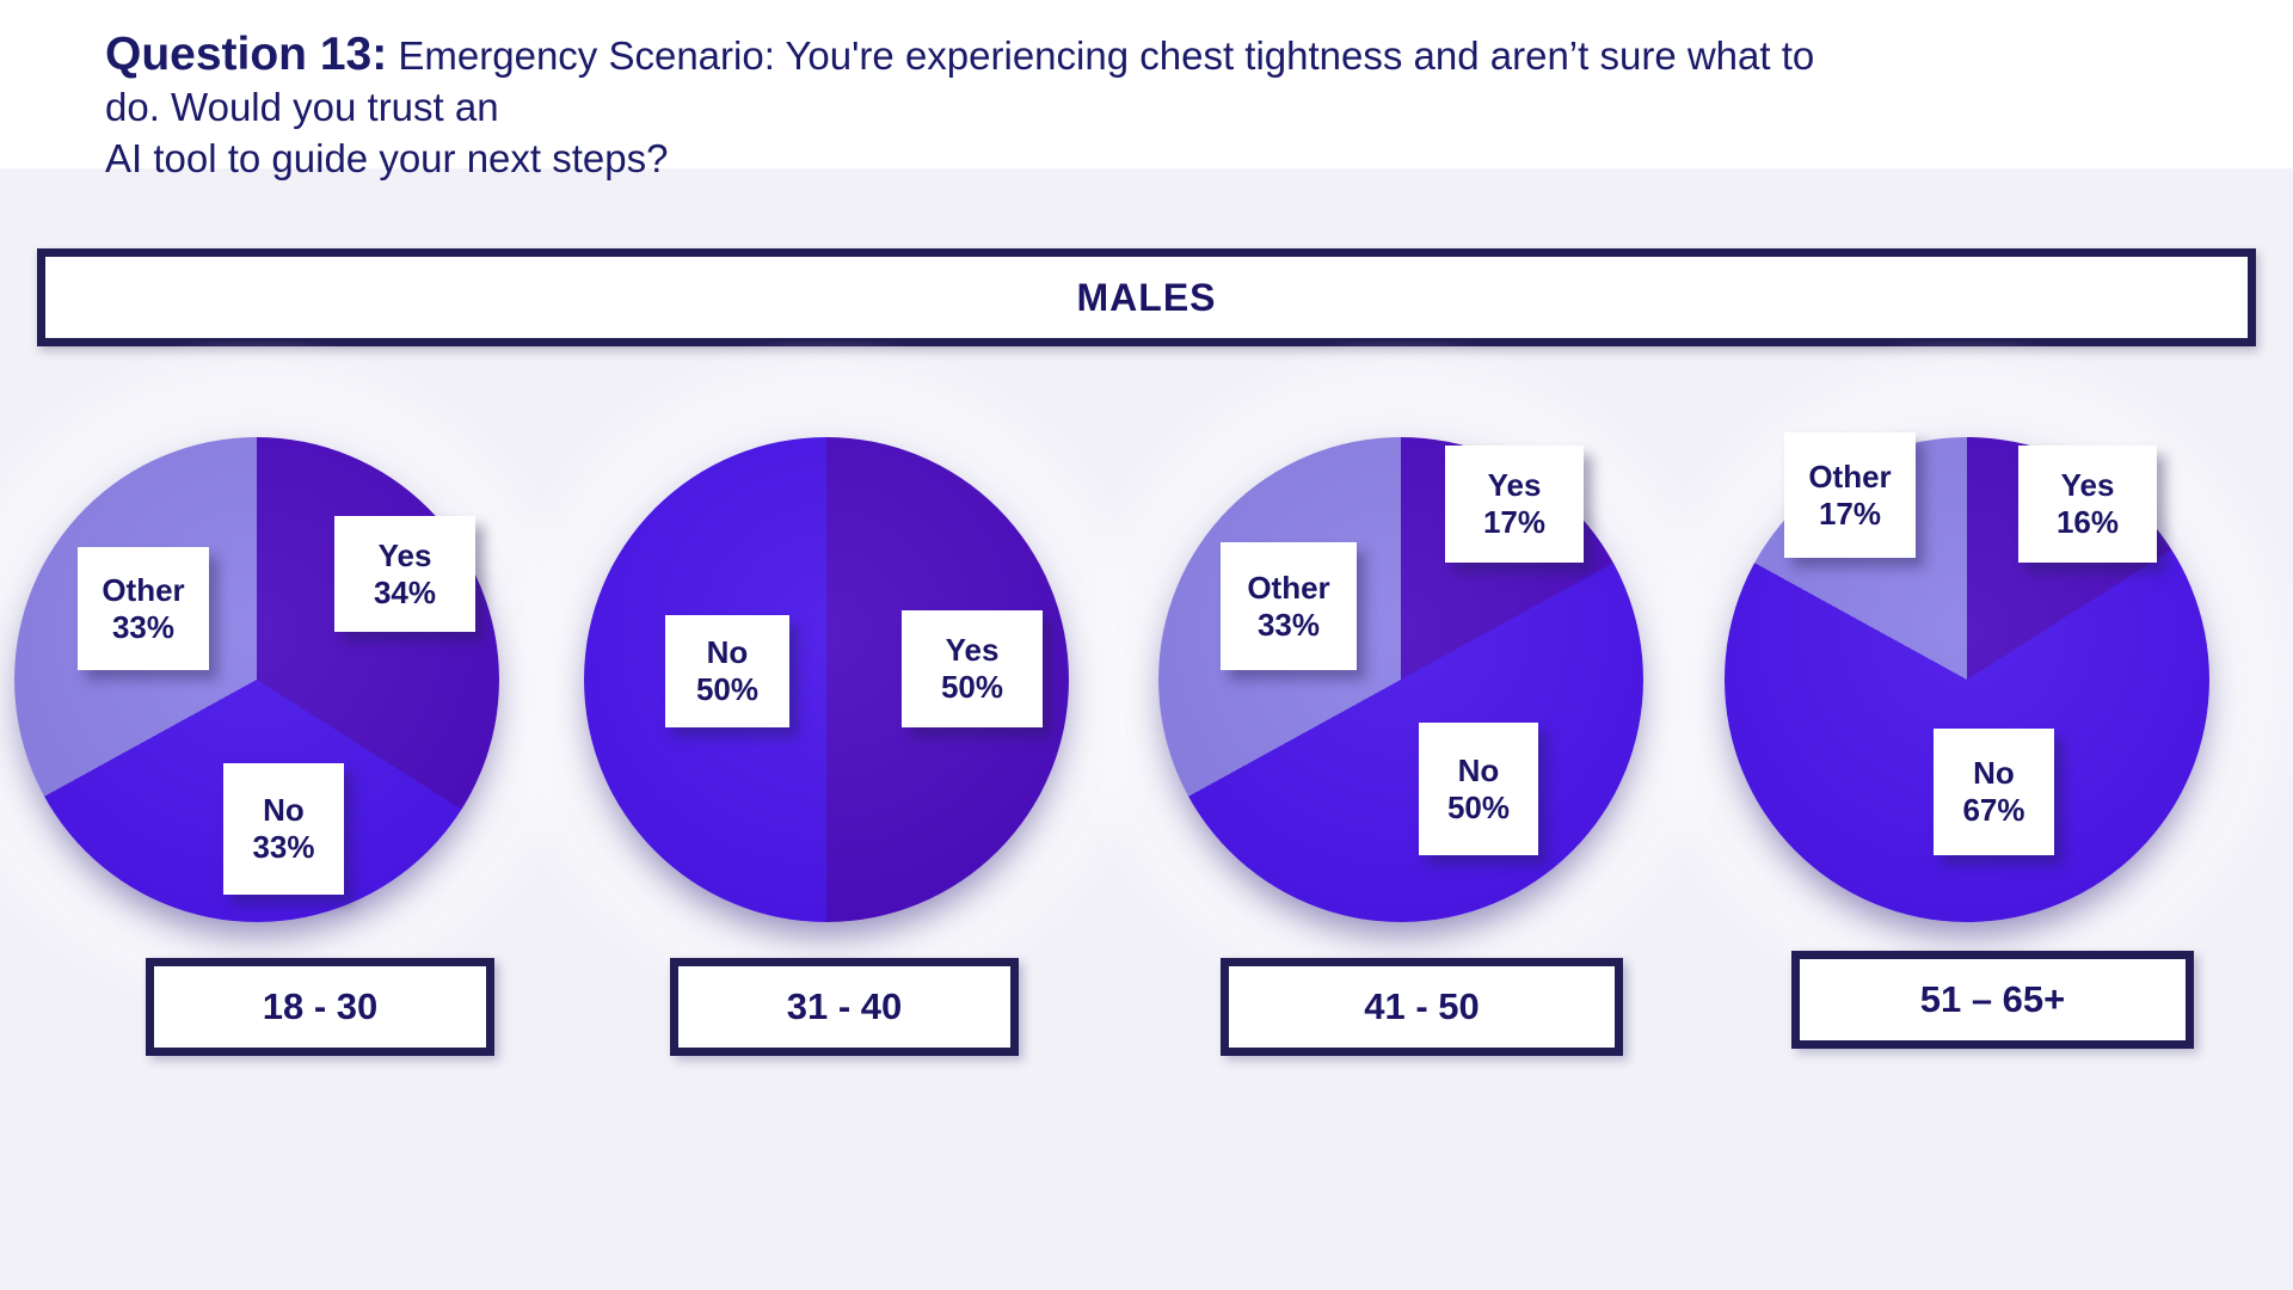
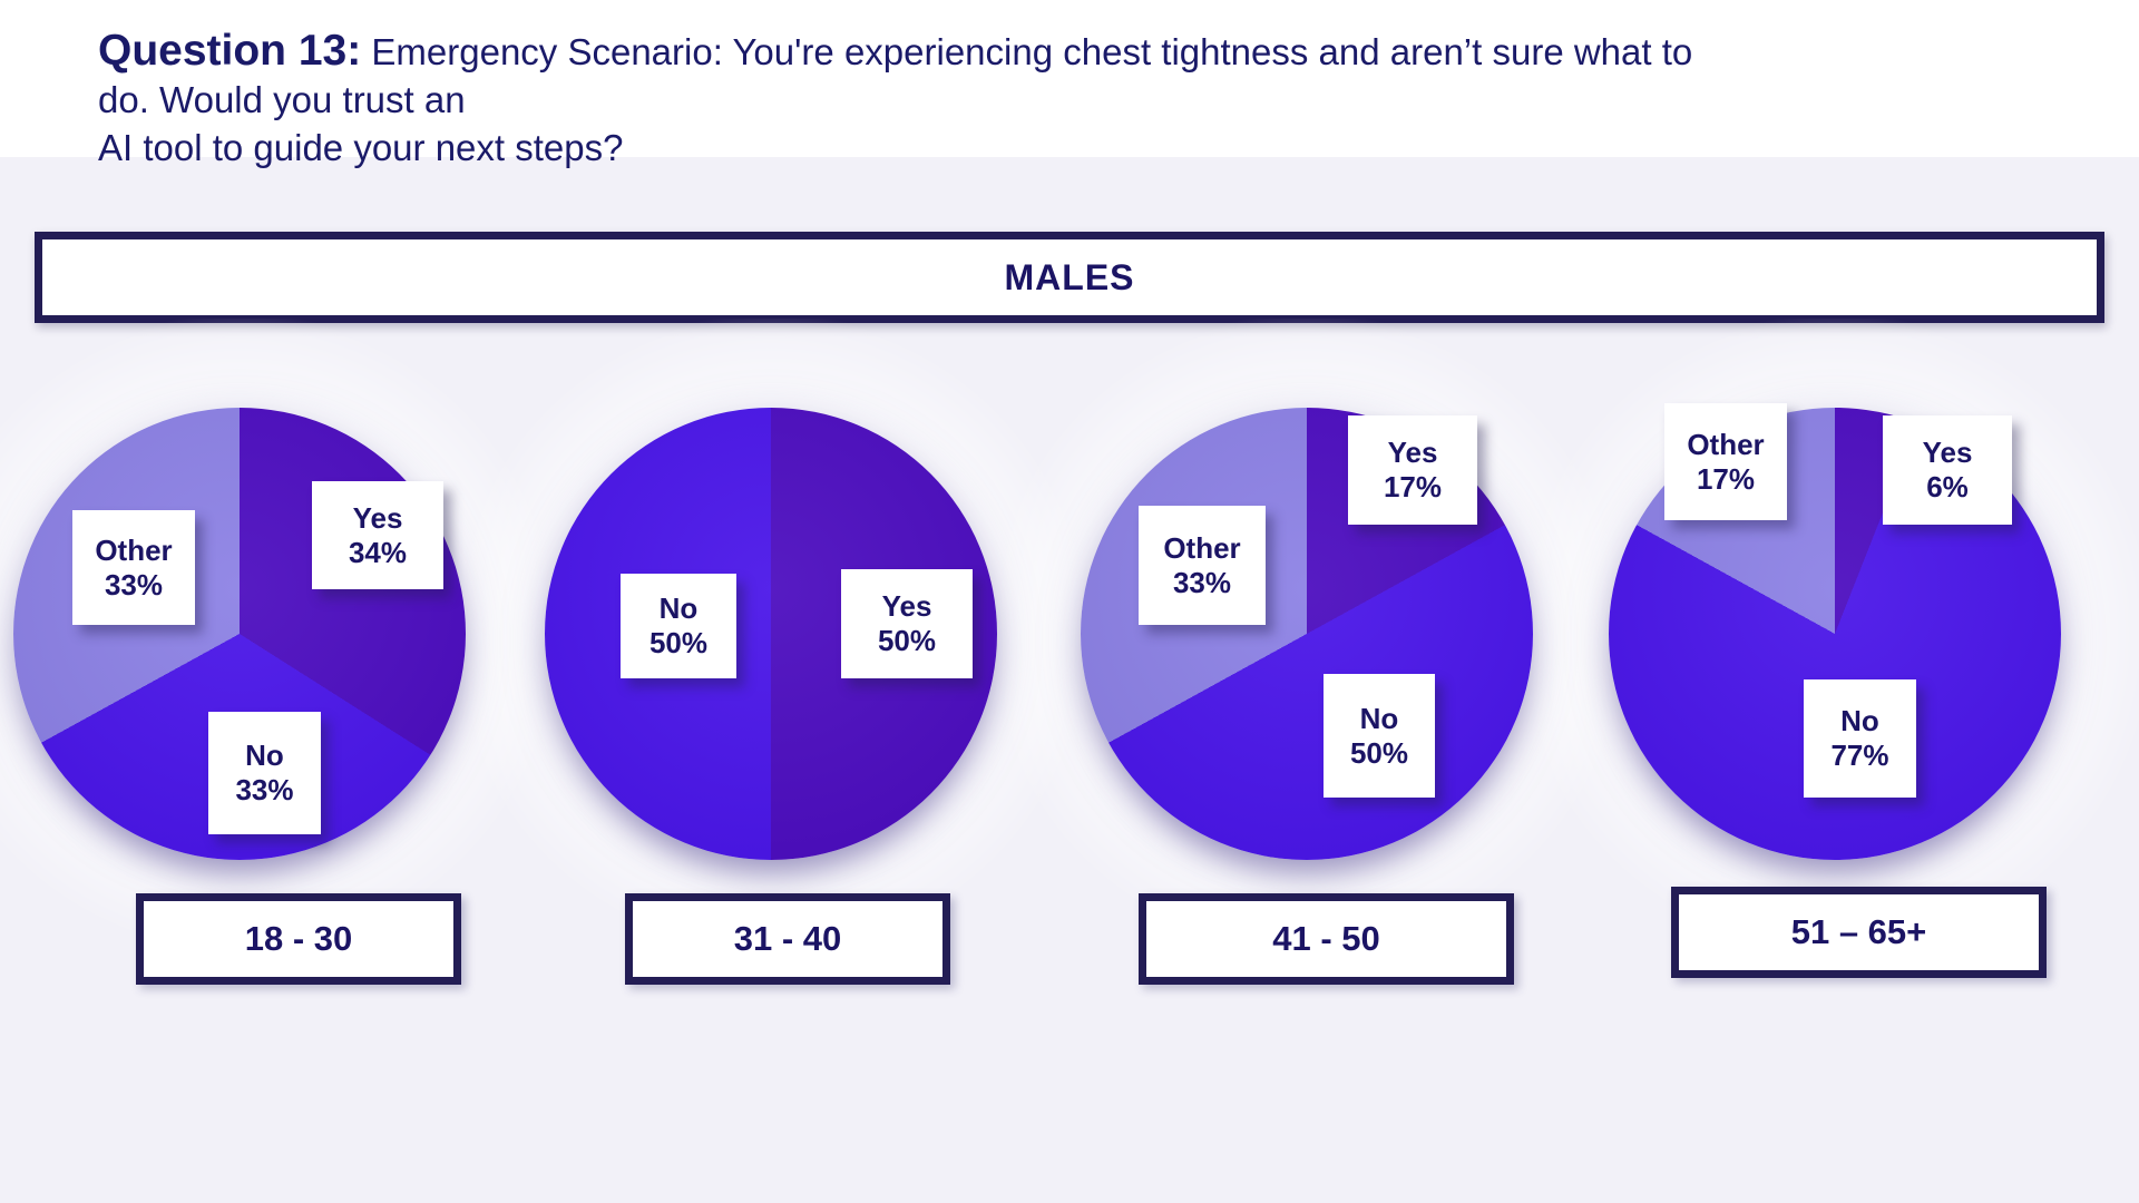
51 – 65+/Yes: 16% -> 6%
51 – 65+/No: 67% -> 77%
